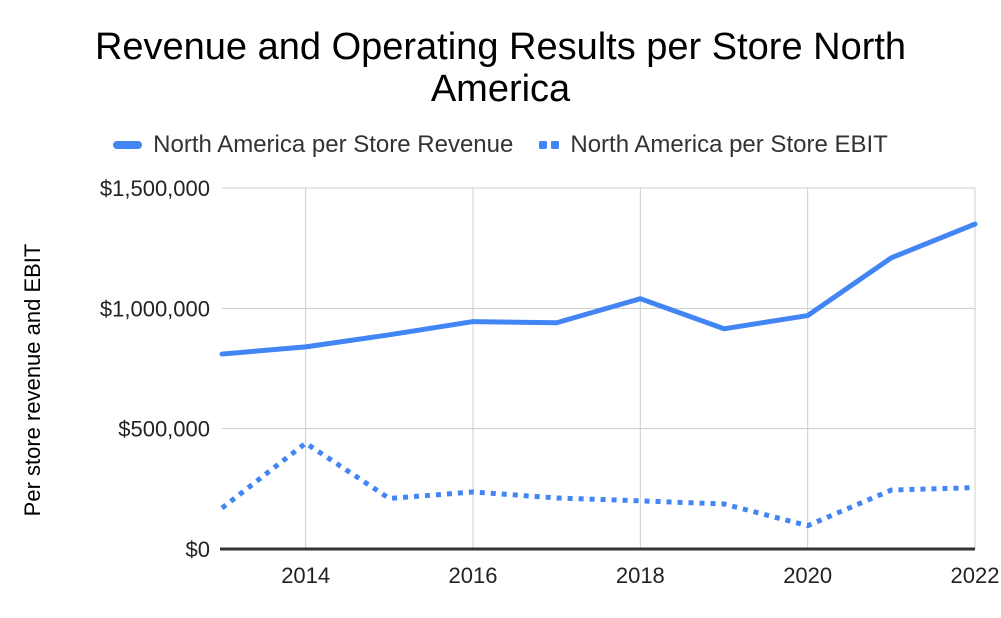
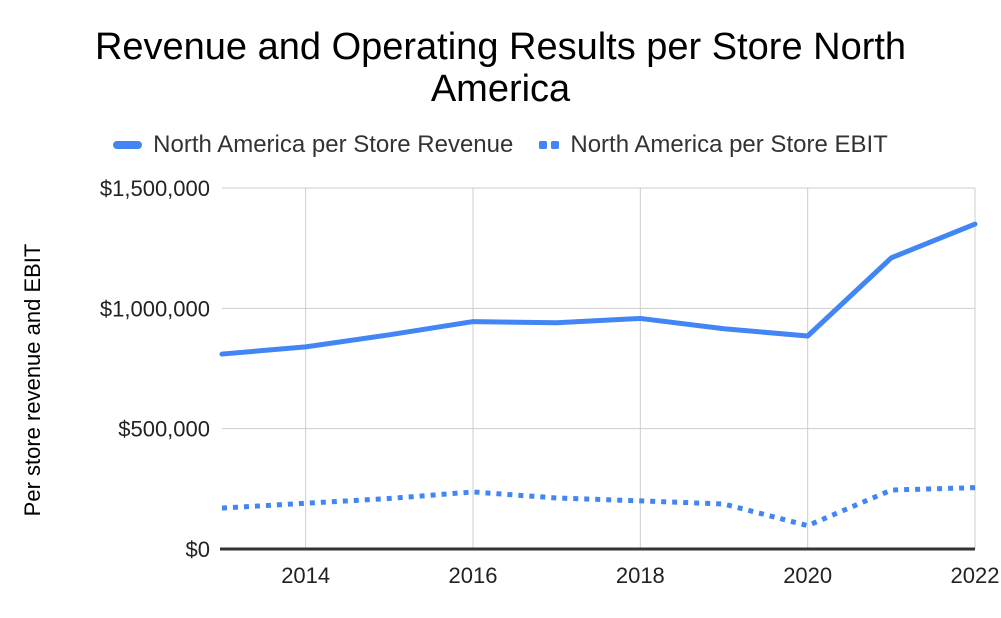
North America per Store EBIT/2014: $440000 -> $190000
North America per Store Revenue/2018: $1040000 -> $960000
North America per Store Revenue/2020: $970000 -> $880000
